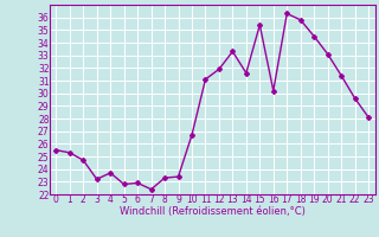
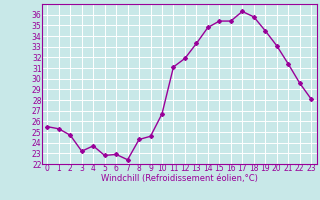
8: 23.3 -> 24.3
9: 23.4 -> 24.6
14: 31.6 -> 34.8
16: 30.2 -> 35.4
